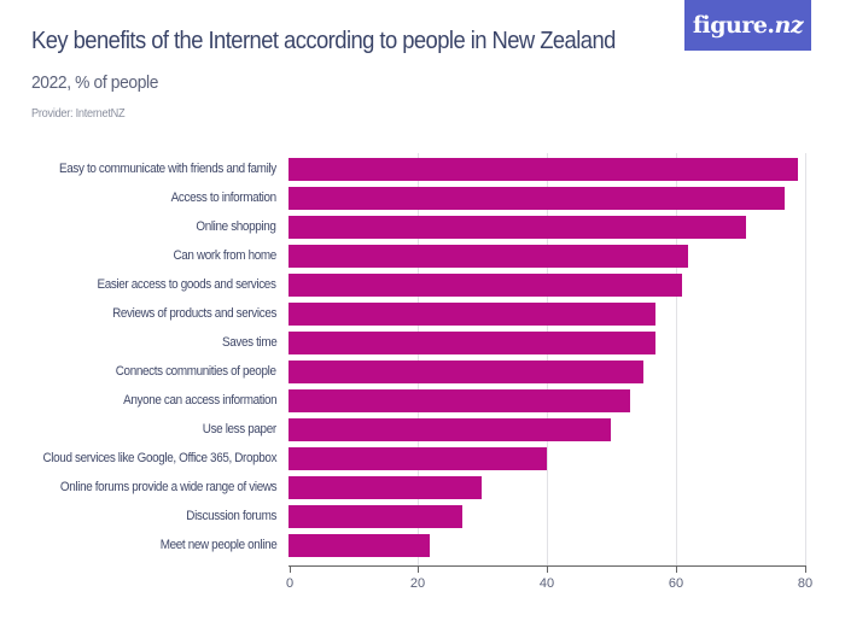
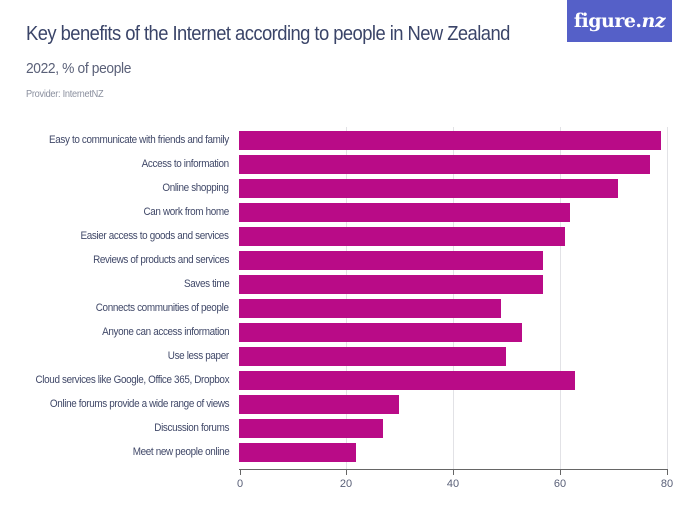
Connects communities of people: 55 -> 49
Cloud services like Google, Office 365, Dropbox: 40 -> 63
